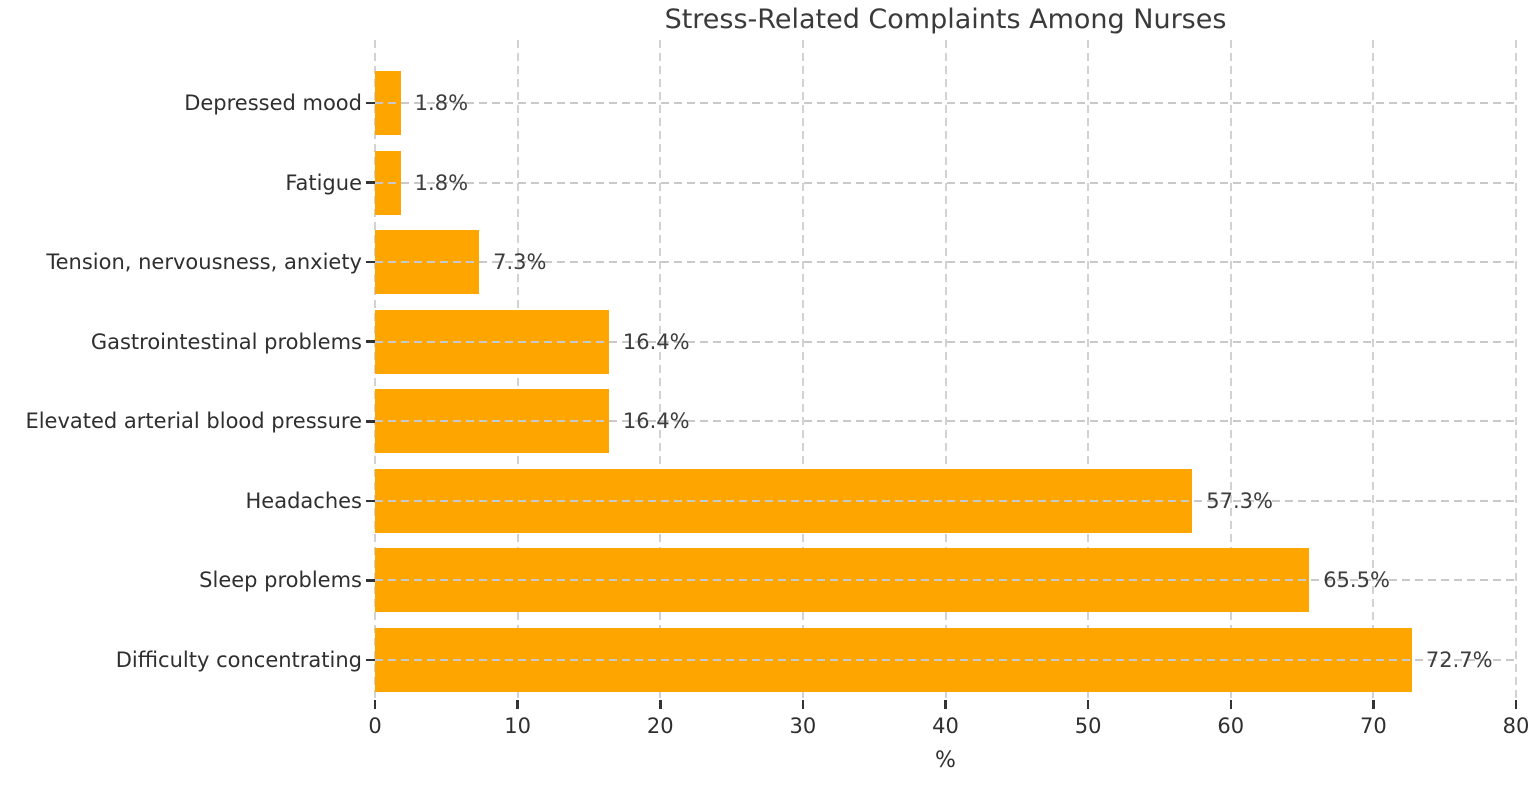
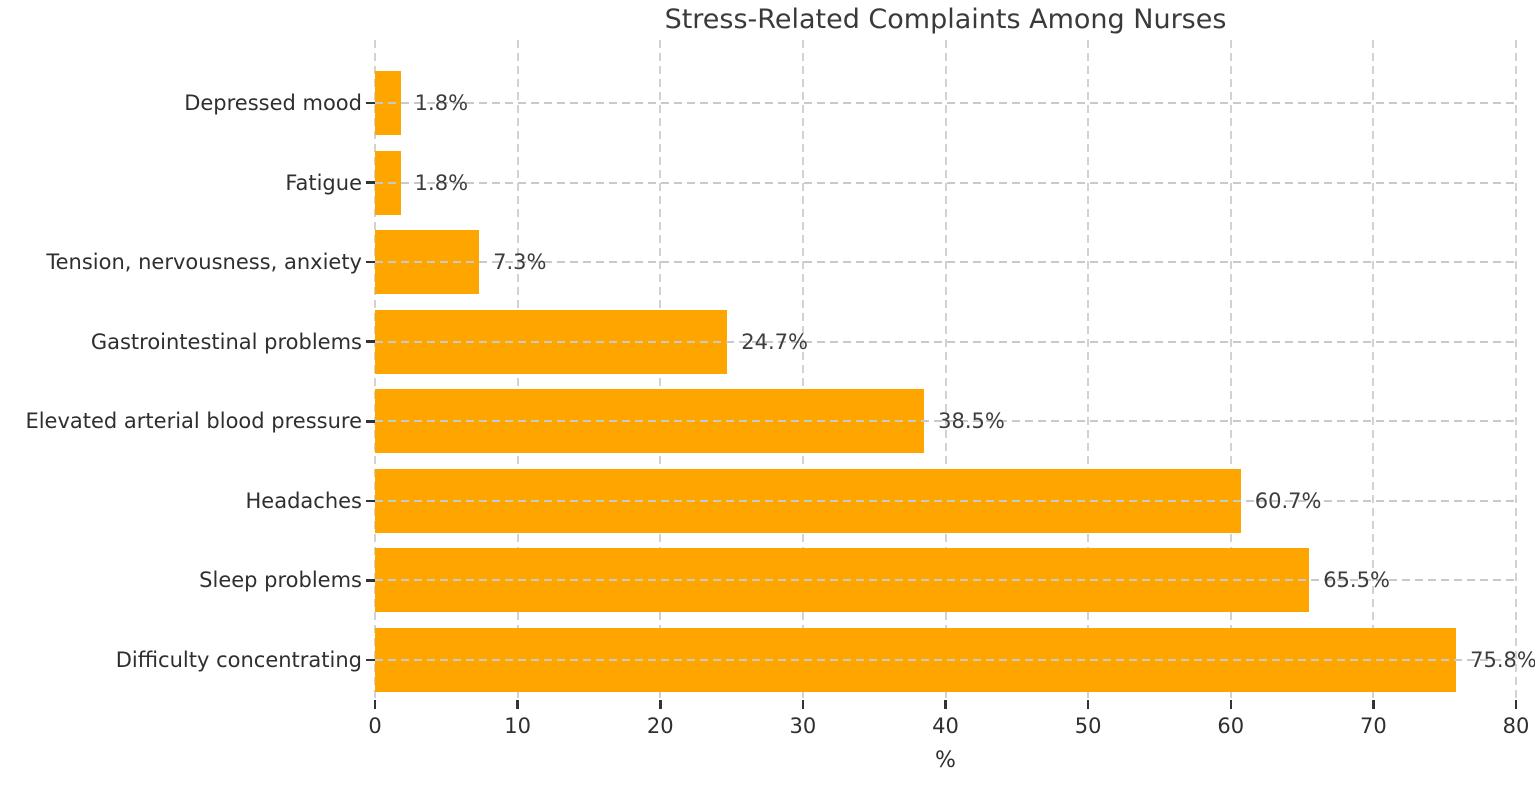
Gastrointestinal problems: 16.4% -> 24.7%
Elevated arterial blood pressure: 16.4% -> 38.5%
Headaches: 57.3% -> 60.7%
Difficulty concentrating: 72.7% -> 75.8%
